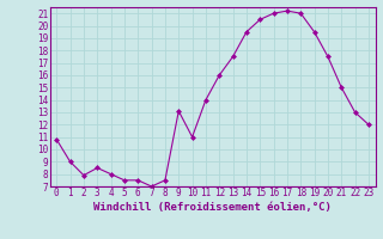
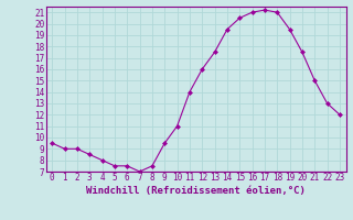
0: 10.8 -> 9.5
2: 7.9 -> 9.0
9: 13.1 -> 9.5
